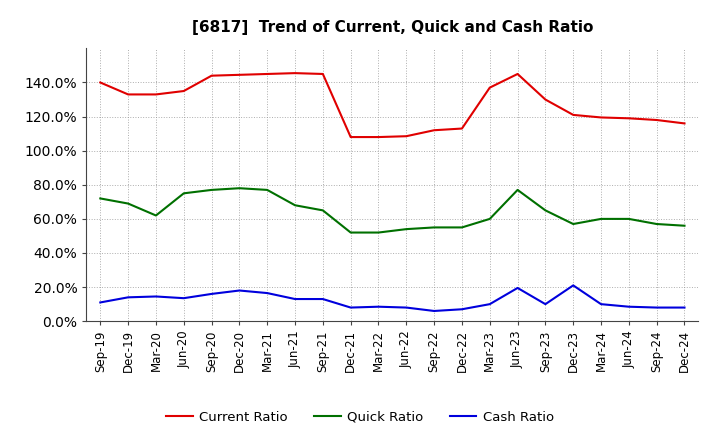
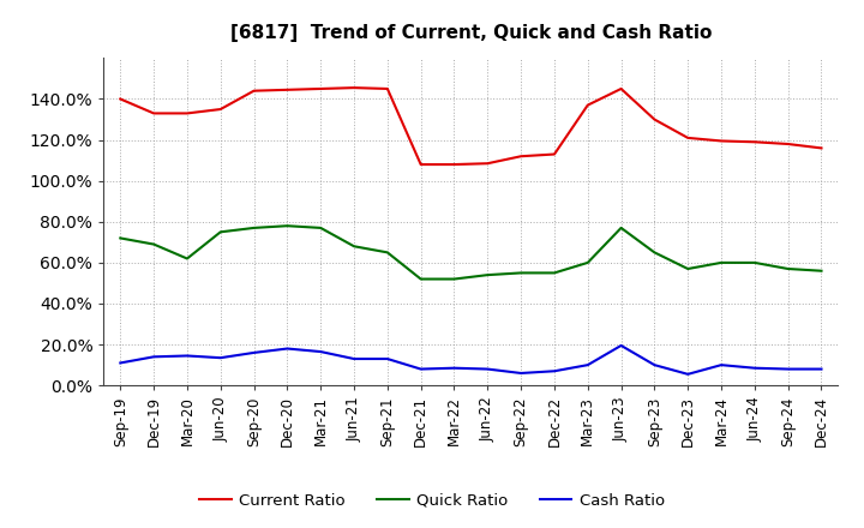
Cash Ratio/Dec-23: 21% -> 6%
